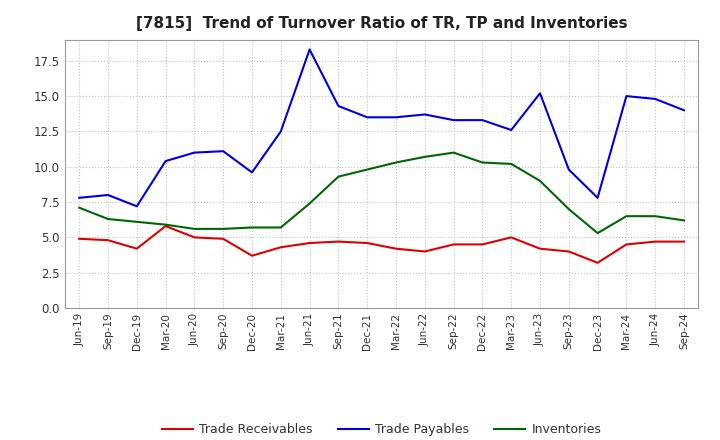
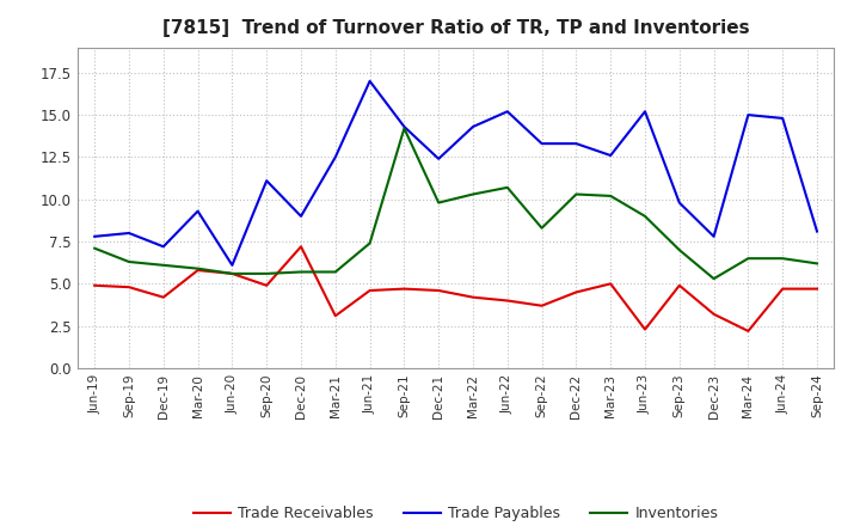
Trade Payables/Mar-20: 10.4 -> 9.3
Trade Receivables/Jun-20: 5.0 -> 5.6
Trade Payables/Jun-20: 11.0 -> 6.1
Trade Receivables/Dec-20: 3.7 -> 7.2
Trade Payables/Dec-20: 9.6 -> 9.0
Trade Receivables/Mar-21: 4.3 -> 3.1
Trade Payables/Jun-21: 18.3 -> 17.0
Inventories/Sep-21: 9.3 -> 14.2
Trade Payables/Dec-21: 13.5 -> 12.4
Trade Payables/Mar-22: 13.5 -> 14.3
Trade Payables/Jun-22: 13.7 -> 15.2
Trade Receivables/Sep-22: 4.5 -> 3.7
Inventories/Sep-22: 11.0 -> 8.3
Trade Receivables/Jun-23: 4.2 -> 2.3
Trade Receivables/Sep-23: 4.0 -> 4.9
Trade Receivables/Mar-24: 4.5 -> 2.2
Trade Payables/Sep-24: 14.0 -> 8.1
